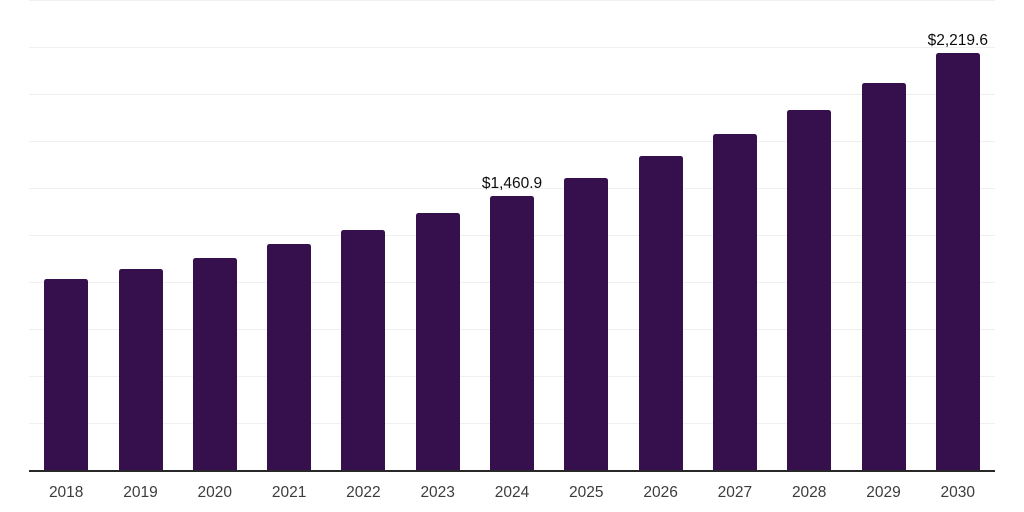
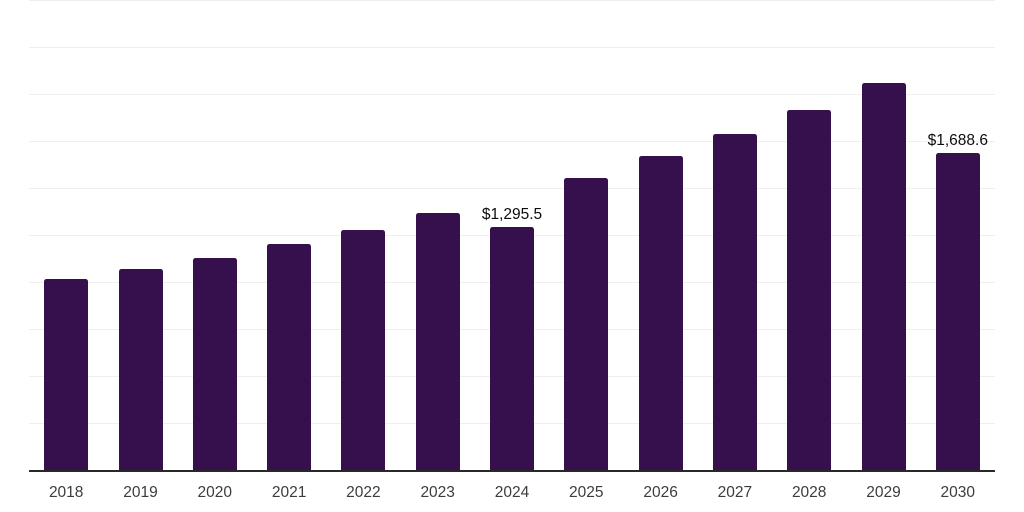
2024: $1,460.9 -> $1,295.5
2030: $2,219.6 -> $1,688.6
